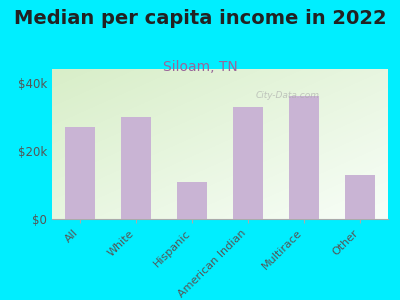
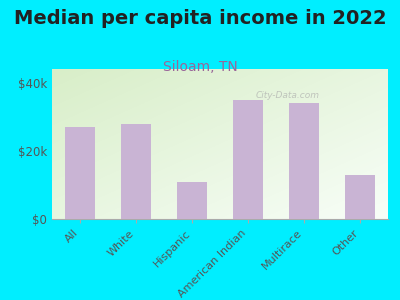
White: $30k -> $28k
American Indian: $33k -> $35k
Multirace: $36k -> $34k
